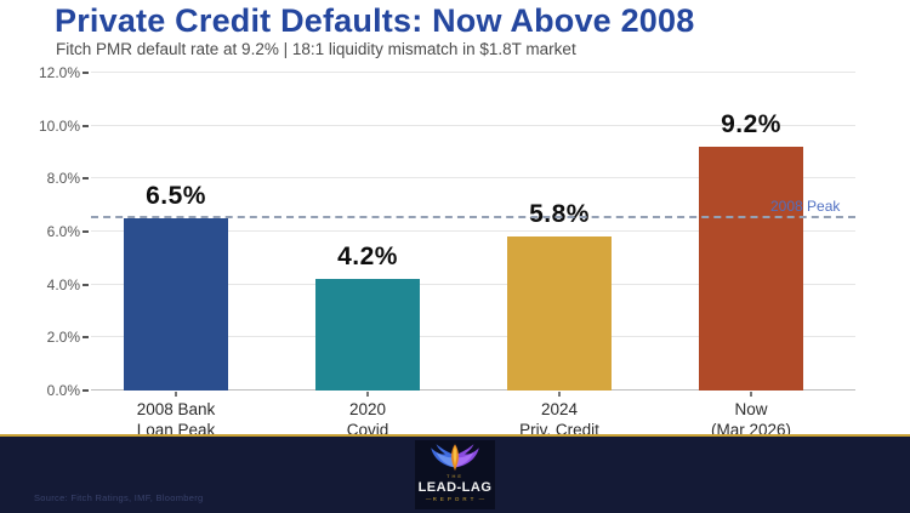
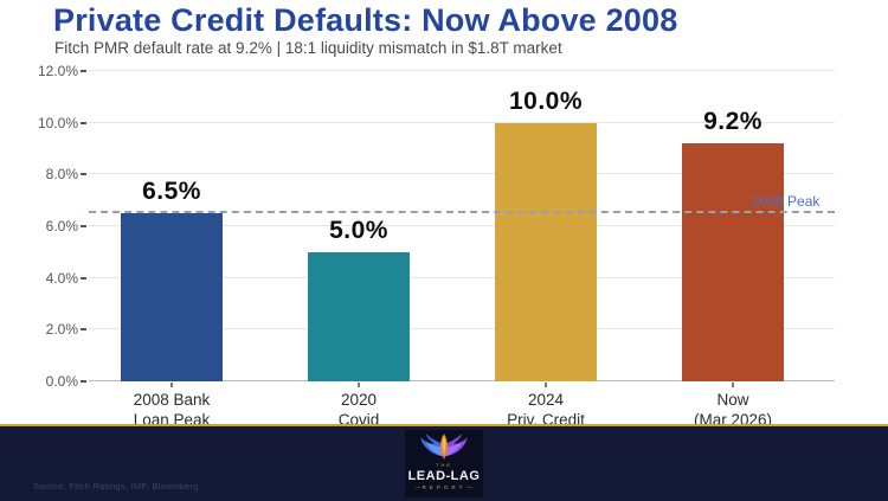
2020 Covid: 4.2% -> 5.0%
2024 Priv. Credit: 5.8% -> 10.0%
